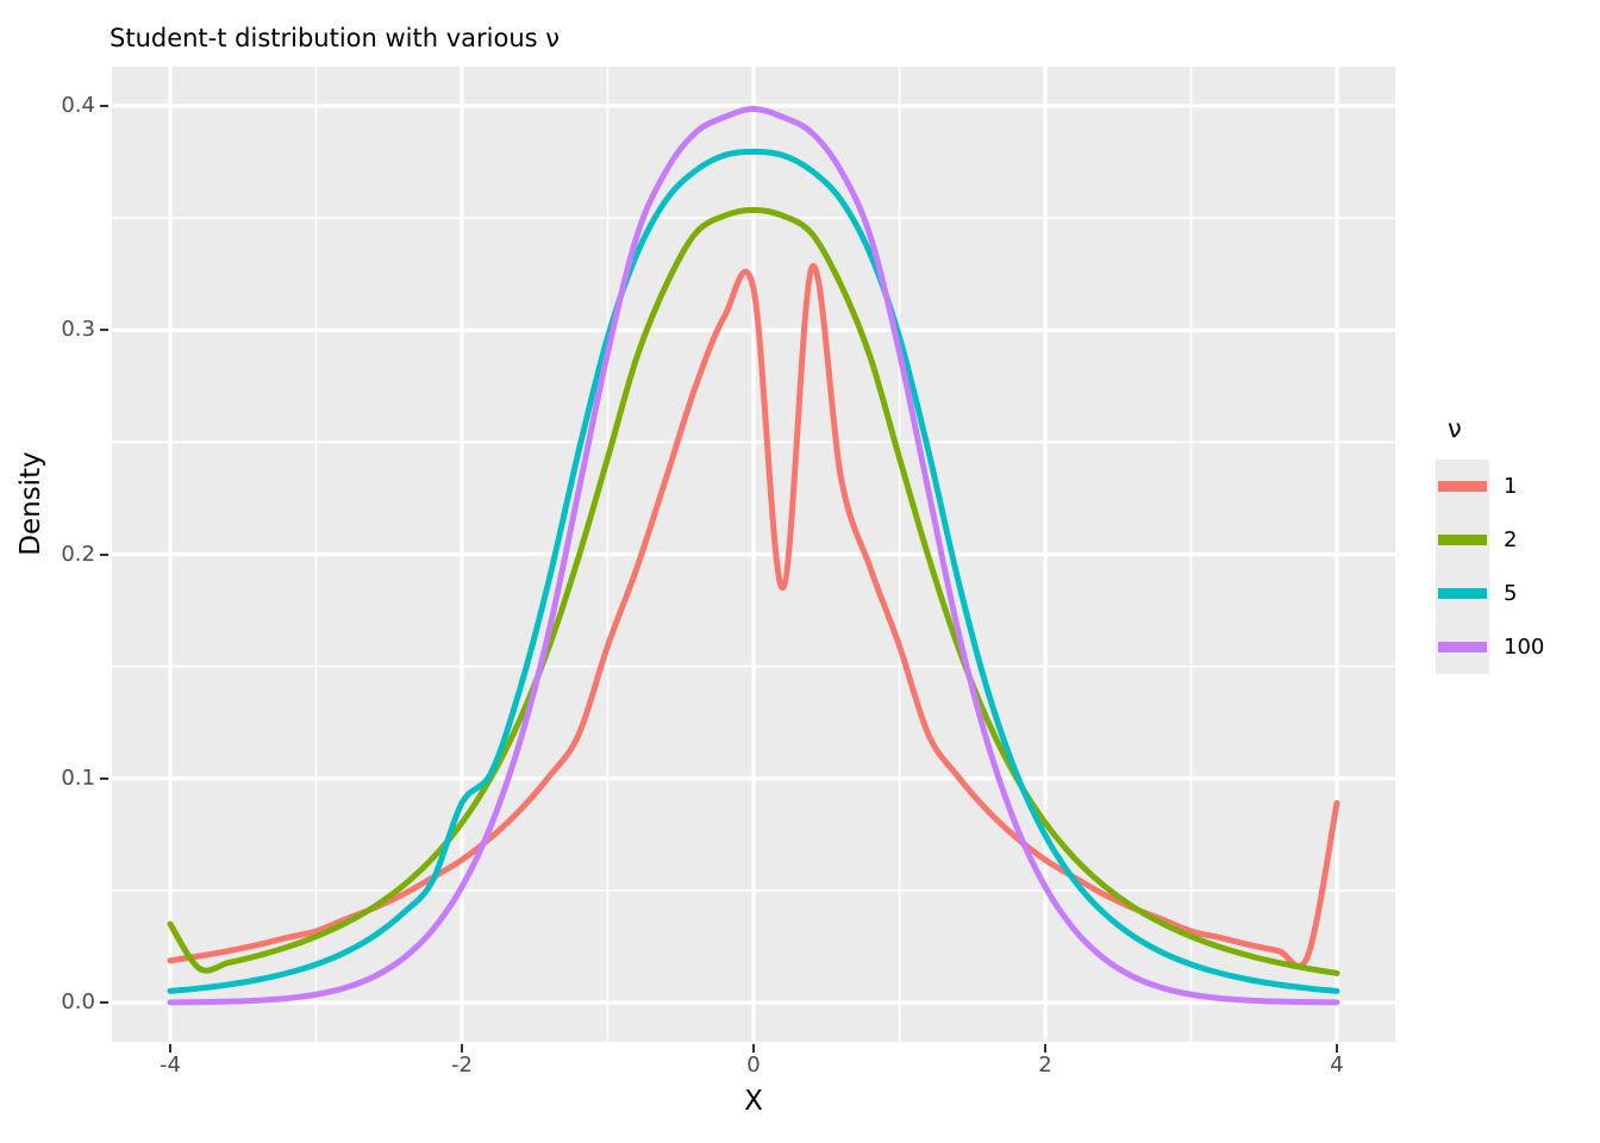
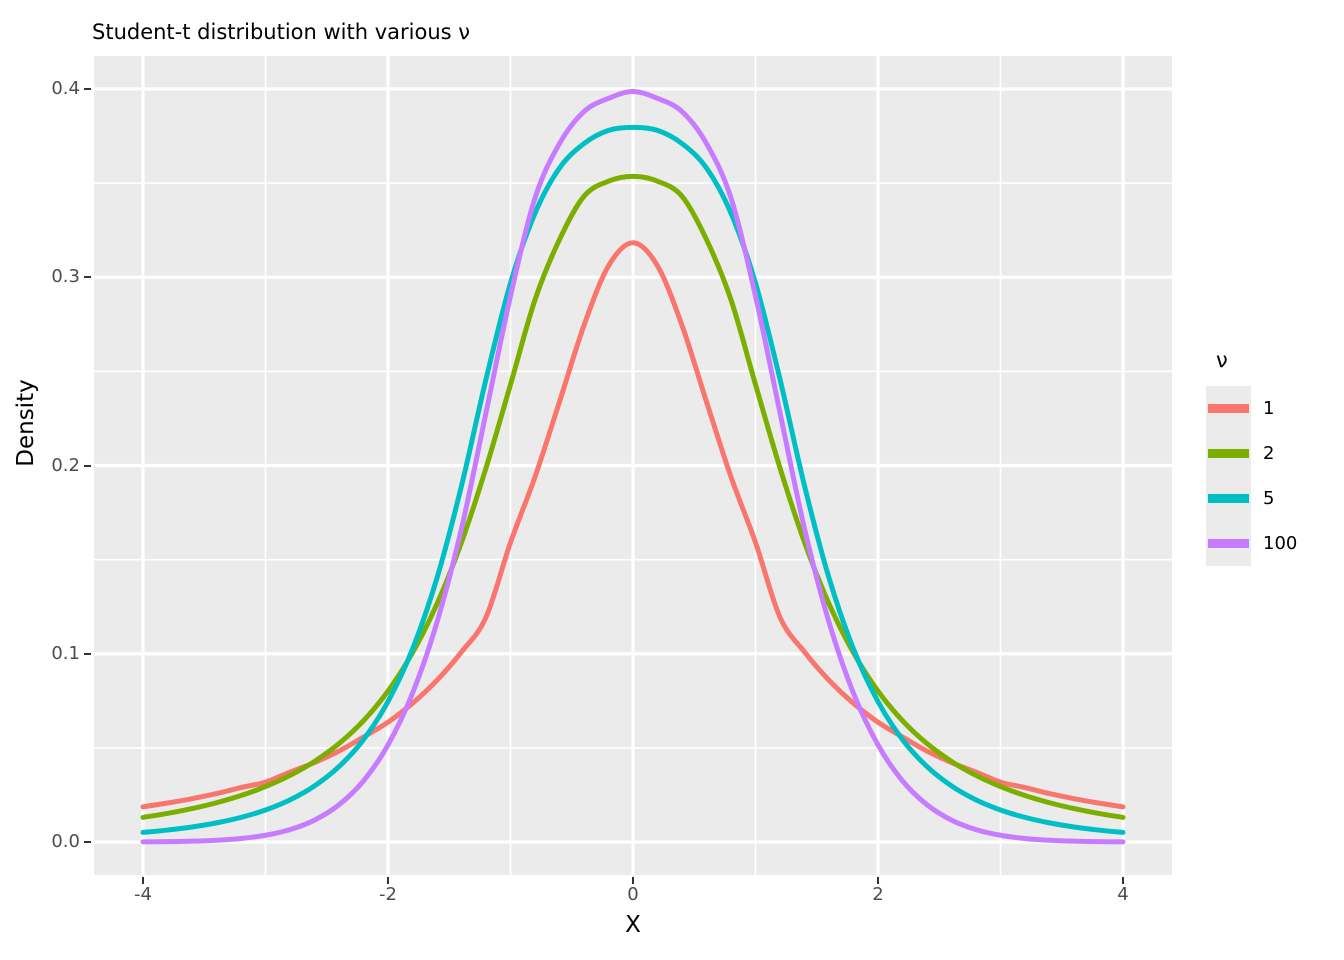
2/-4: 0.035 -> 0.013
5/-2: 0.089 -> 0.075
1/0.2: 0.185 -> 0.306
1/0.4: 0.328 -> 0.274
1/4: 0.089 -> 0.019
